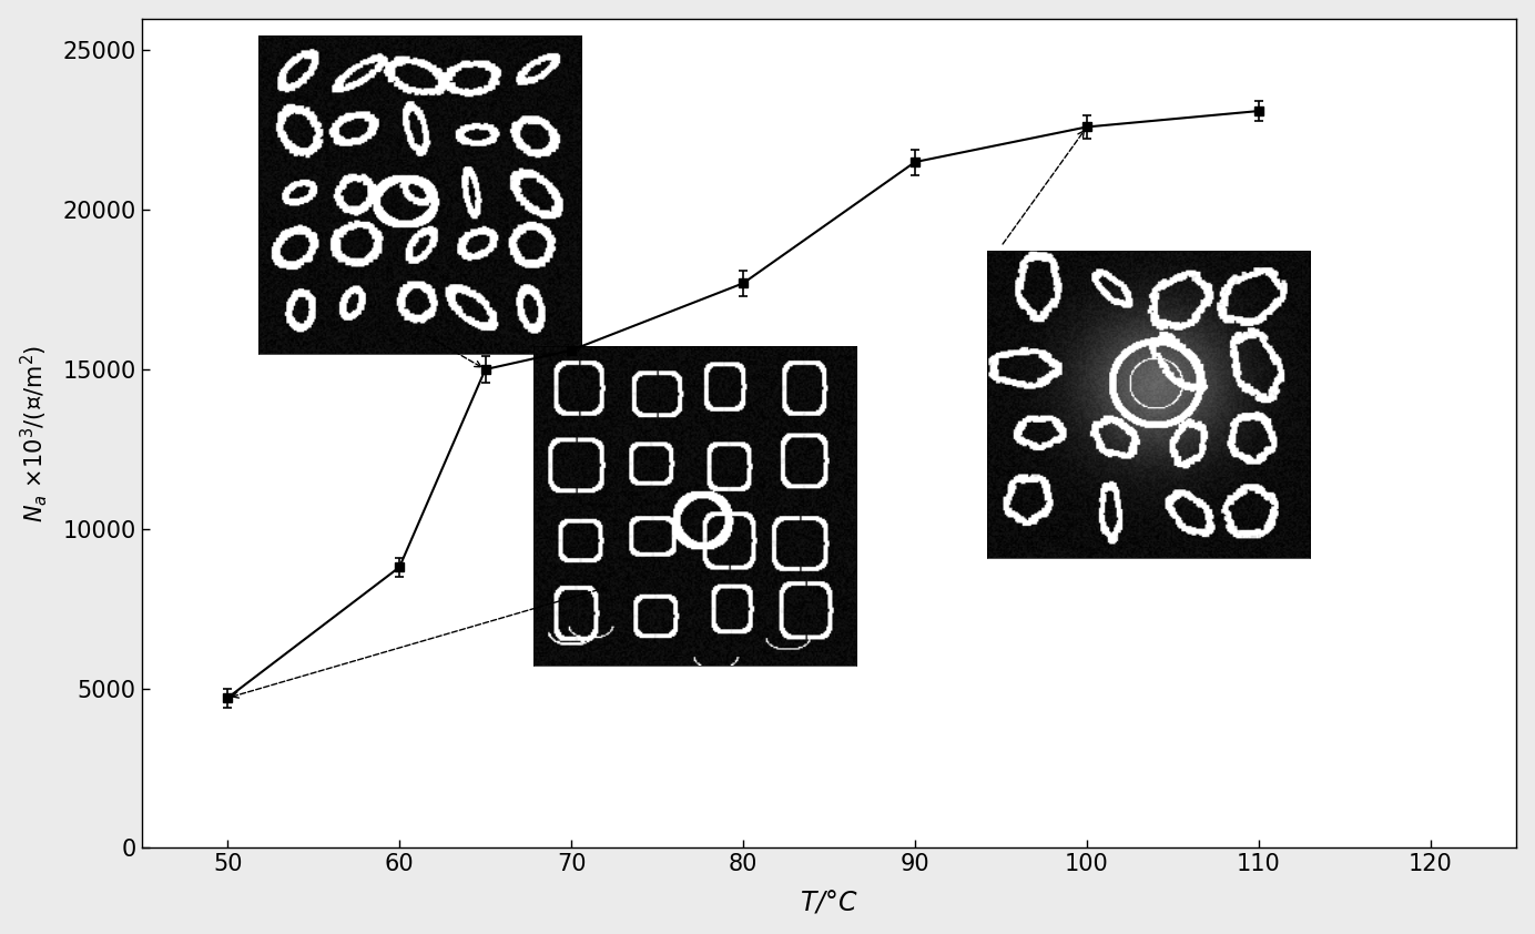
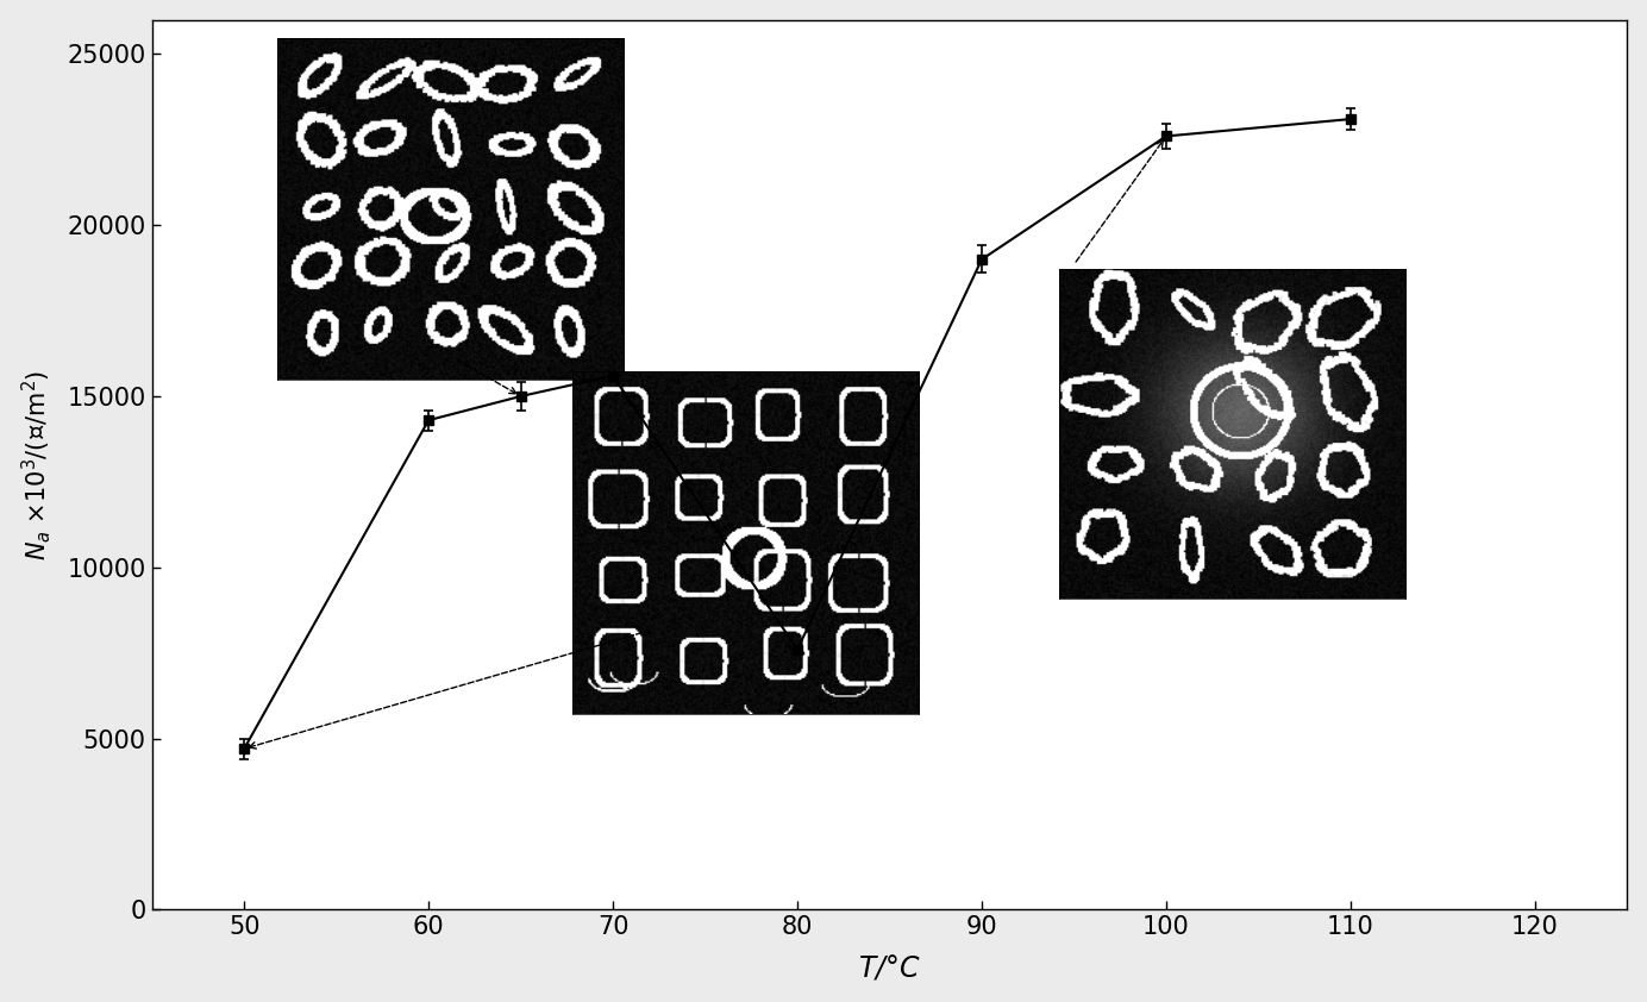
60: 8800 -> 14300
80: 17700 -> 7600
90: 21500 -> 19000
